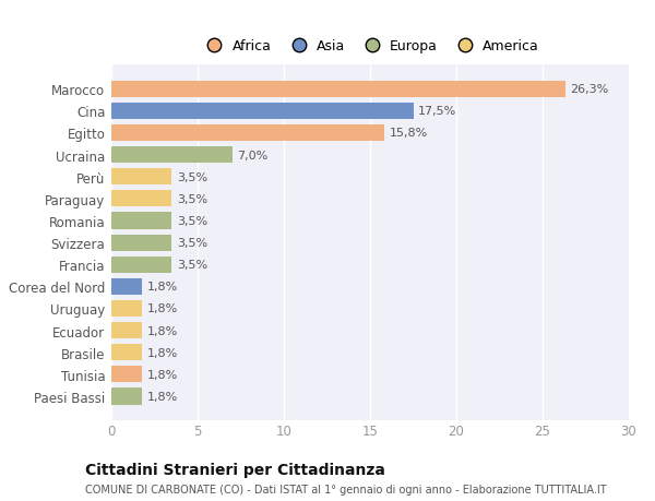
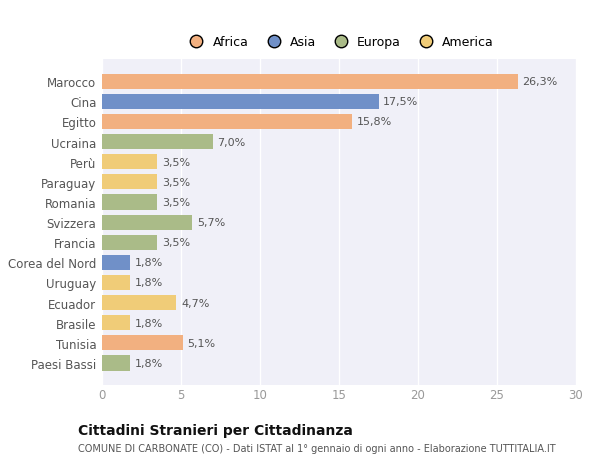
Svizzera: 3,5% -> 5,7%
Ecuador: 1,8% -> 4,7%
Tunisia: 1,8% -> 5,1%
